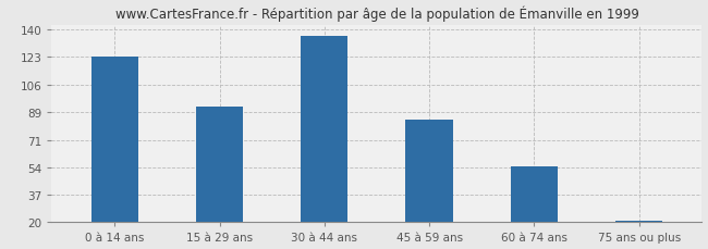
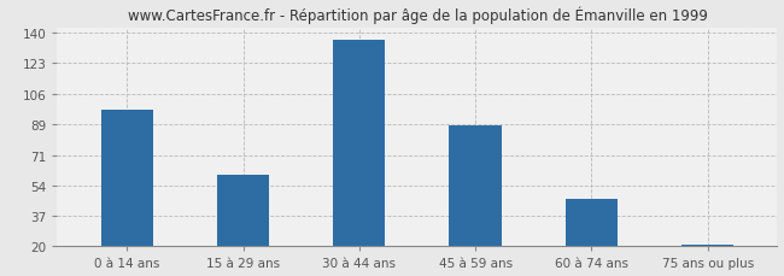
0 à 14 ans: 123 -> 97
15 à 29 ans: 92 -> 60
45 à 59 ans: 84 -> 88
60 à 74 ans: 55 -> 47
